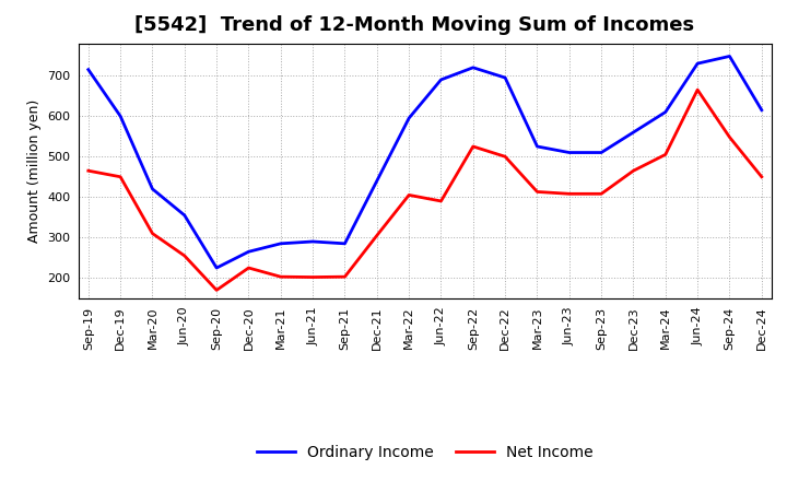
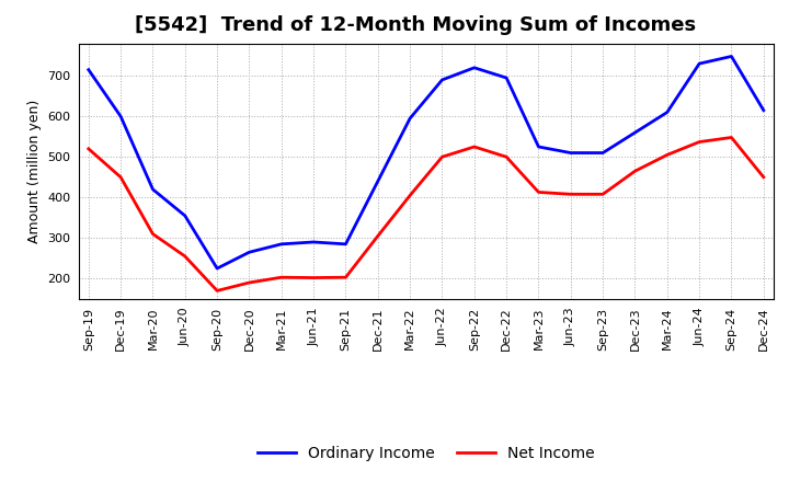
Net Income/Sep-19: 465 -> 520
Net Income/Dec-20: 225 -> 190
Net Income/Jun-22: 390 -> 500
Net Income/Jun-24: 665 -> 537
